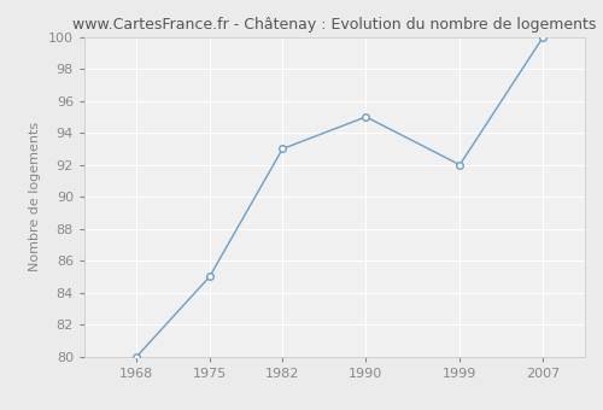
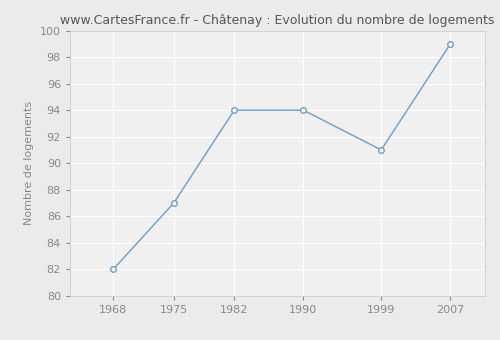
1968: 80 -> 82
1975: 85 -> 87
1982: 93 -> 94
1990: 95 -> 94
1999: 92 -> 91
2007: 100 -> 99
